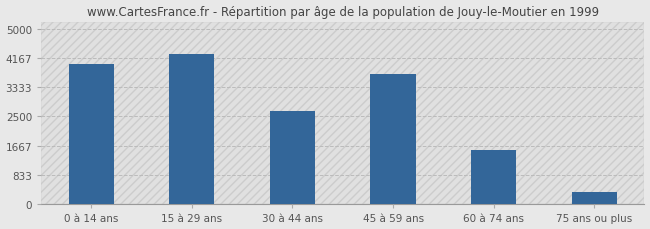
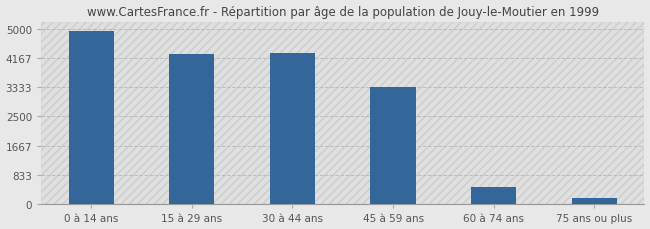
0 à 14 ans: 4000 -> 4930
30 à 44 ans: 2650 -> 4300
45 à 59 ans: 3700 -> 3340
60 à 74 ans: 1550 -> 500
75 ans ou plus: 350 -> 180
